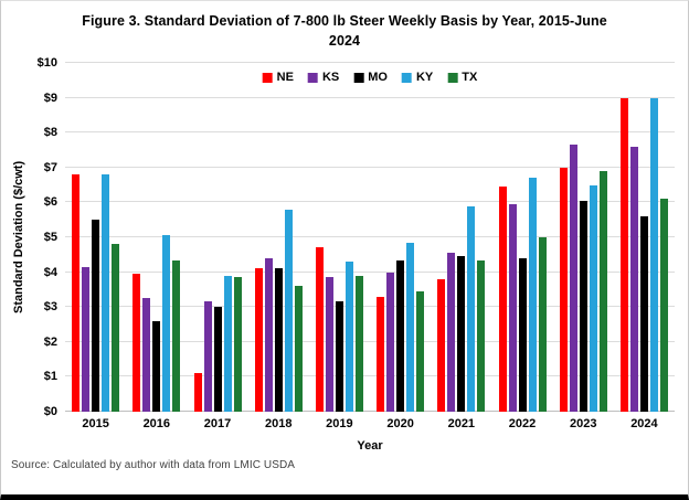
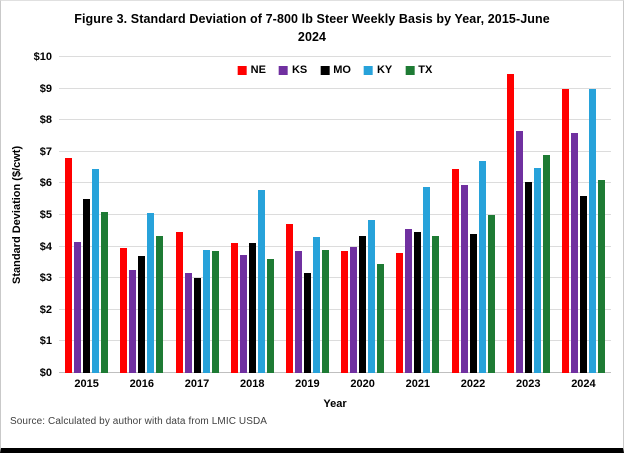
KY/2015: $6.8 -> $6.5
TX/2015: $4.8 -> $5.1
MO/2016: $2.6 -> $3.7
NE/2017: $1.1 -> $4.5
KS/2018: $4.4 -> $3.8
NE/2020: $3.3 -> $3.9
NE/2023: $7.0 -> $9.4
